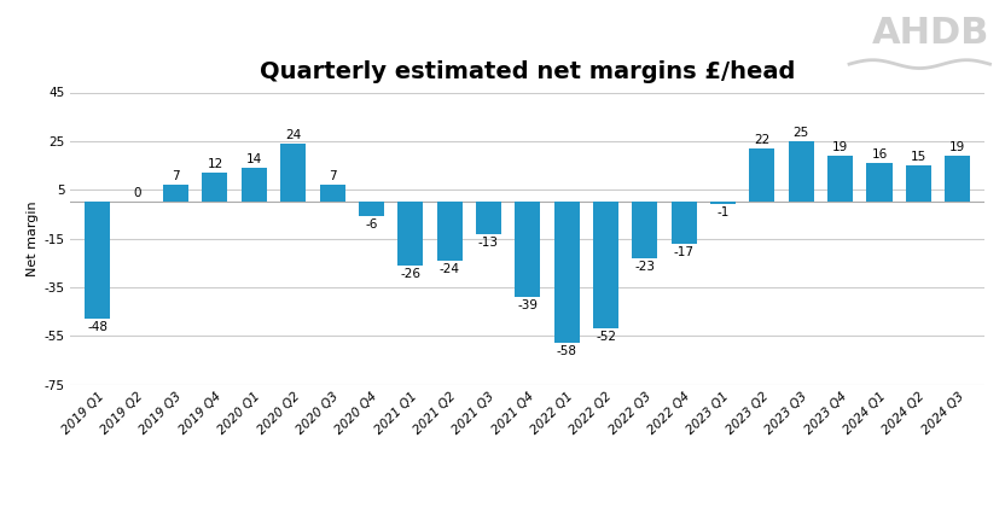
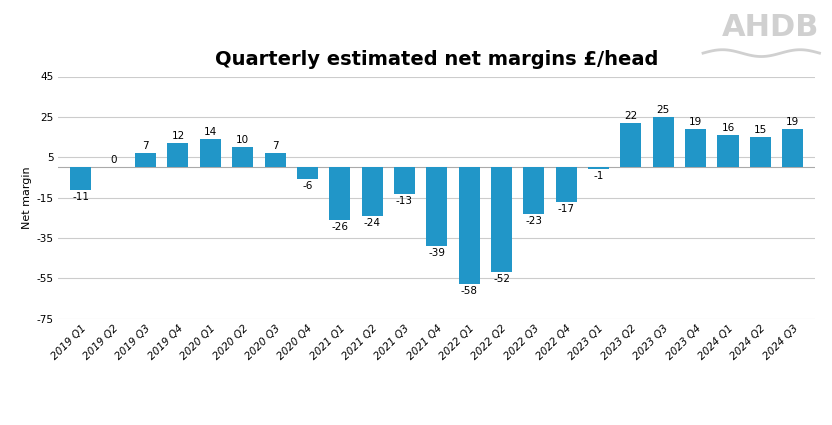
2019 Q1: -48 -> -11
2020 Q2: 24 -> 10
